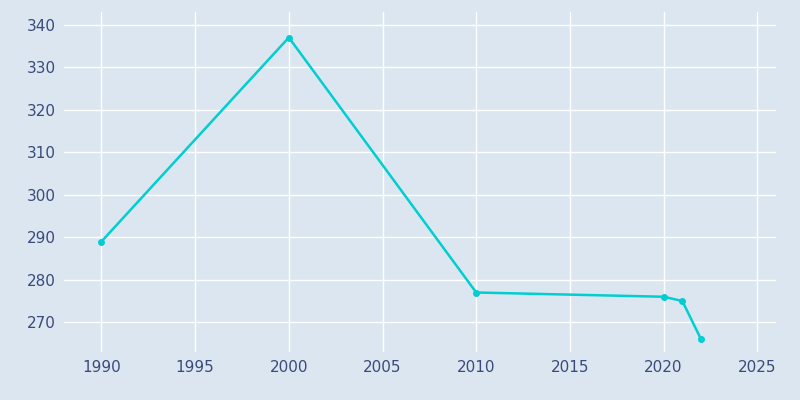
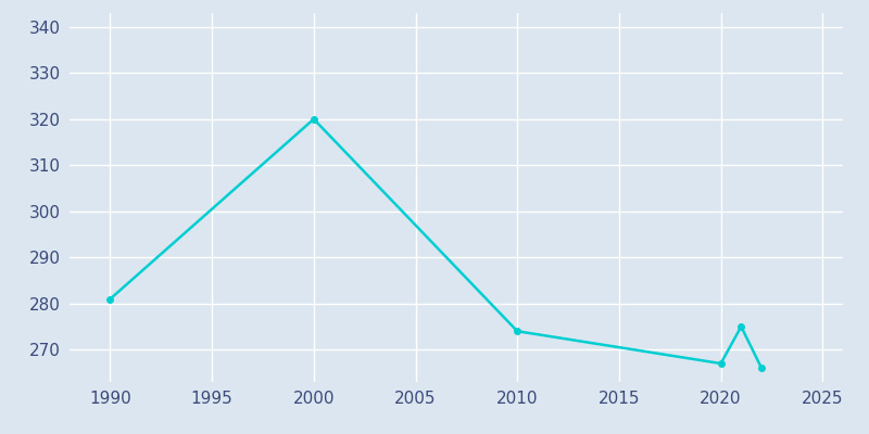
1990: 289 -> 281
2000: 337 -> 320
2010: 277 -> 274
2020: 276 -> 267
